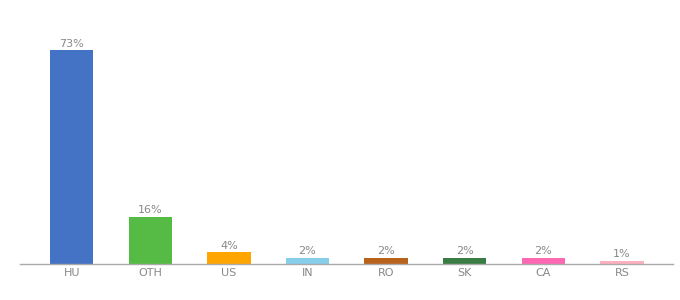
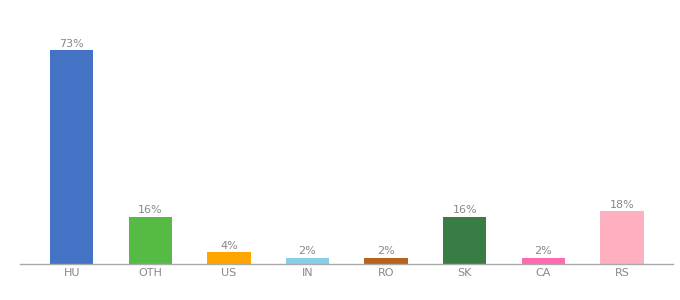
SK: 2% -> 16%
RS: 1% -> 18%
